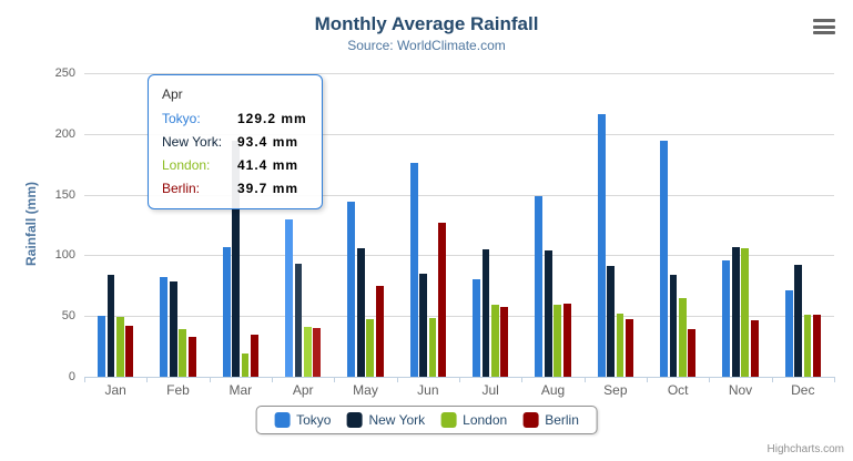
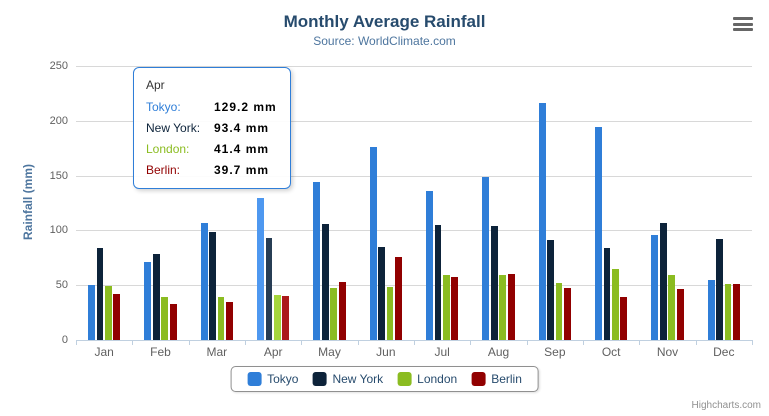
Tokyo/Feb: 82 -> 72
New York/Mar: 194 -> 98
London/Mar: 19 -> 39
Berlin/May: 75 -> 53
Berlin/Jun: 127 -> 76
Tokyo/Jul: 80 -> 136
London/Nov: 106 -> 59
Tokyo/Dec: 71 -> 54
